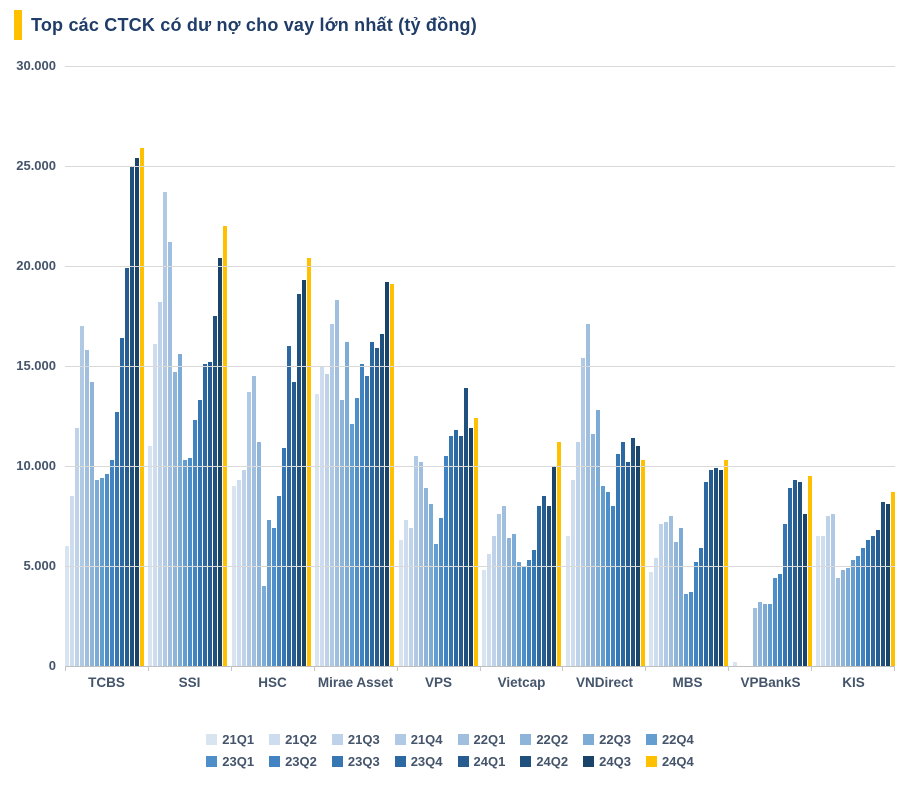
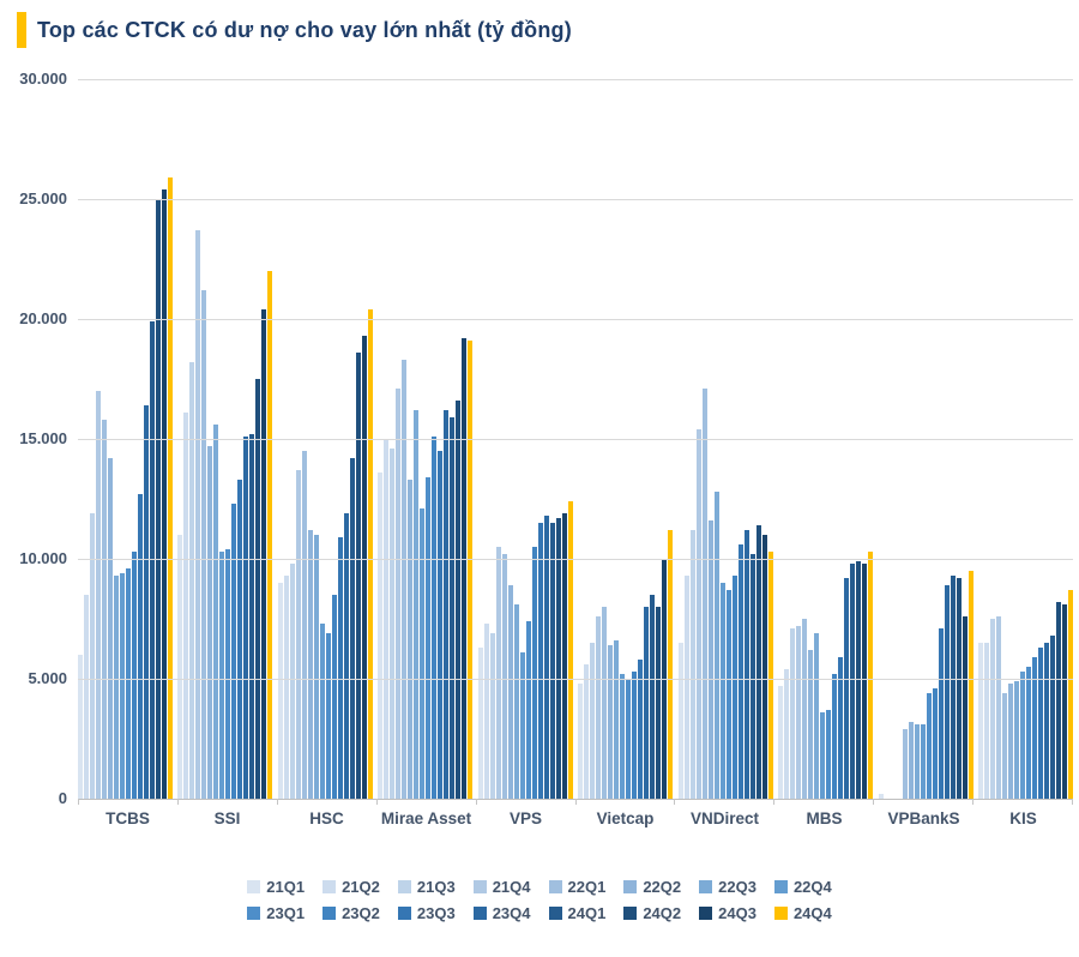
22Q3/HSC: 4000 -> 11000
23Q4/HSC: 16000 -> 11900
24Q2/VPS: 13900 -> 11700
23Q2/VNDirect: 8000 -> 9300
